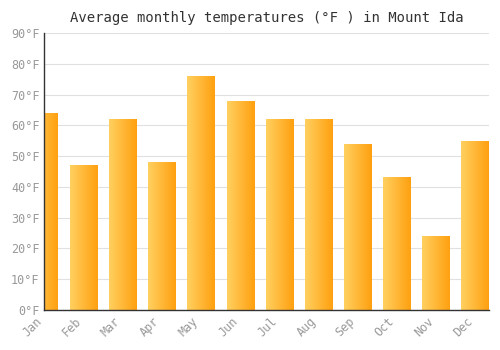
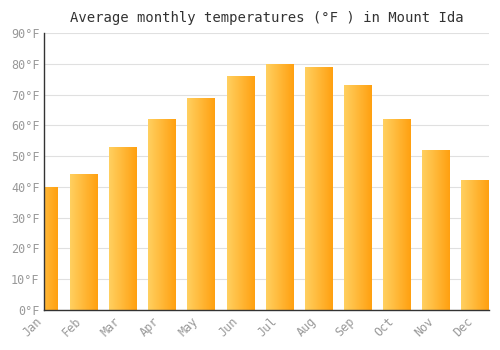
Jan: 64°F -> 40°F
Feb: 47°F -> 44°F
Mar: 62°F -> 53°F
Apr: 48°F -> 62°F
May: 76°F -> 69°F
Jun: 68°F -> 76°F
Jul: 62°F -> 80°F
Aug: 62°F -> 79°F
Sep: 54°F -> 73°F
Oct: 43°F -> 62°F
Nov: 24°F -> 52°F
Dec: 55°F -> 42°F
